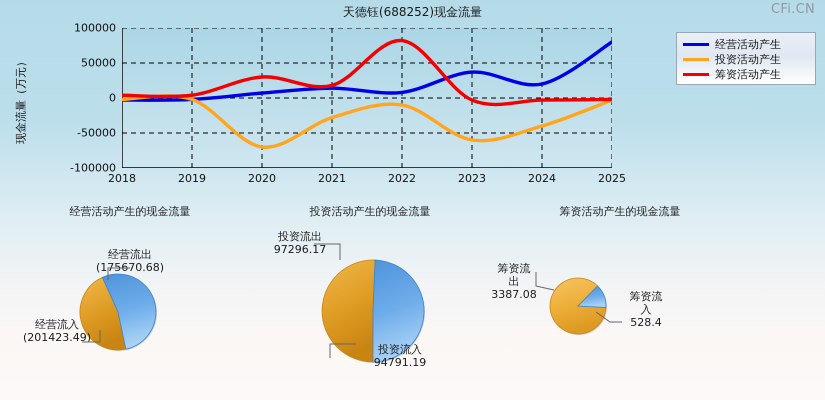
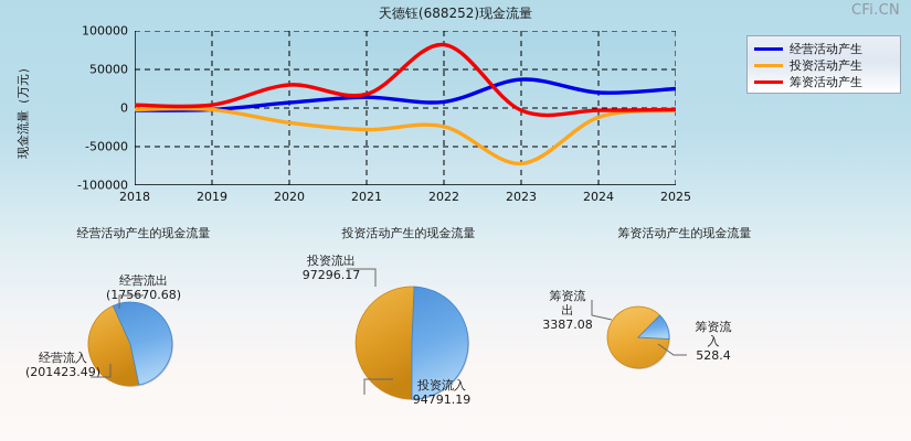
投资活动产生/2020: -70000 -> -20000
投资活动产生/2022: -10000 -> -20000
投资活动产生/2023: -60000 -> -70000
投资活动产生/2024: -40000 -> -10000
经营活动产生/2025: 80000 -> 20000
